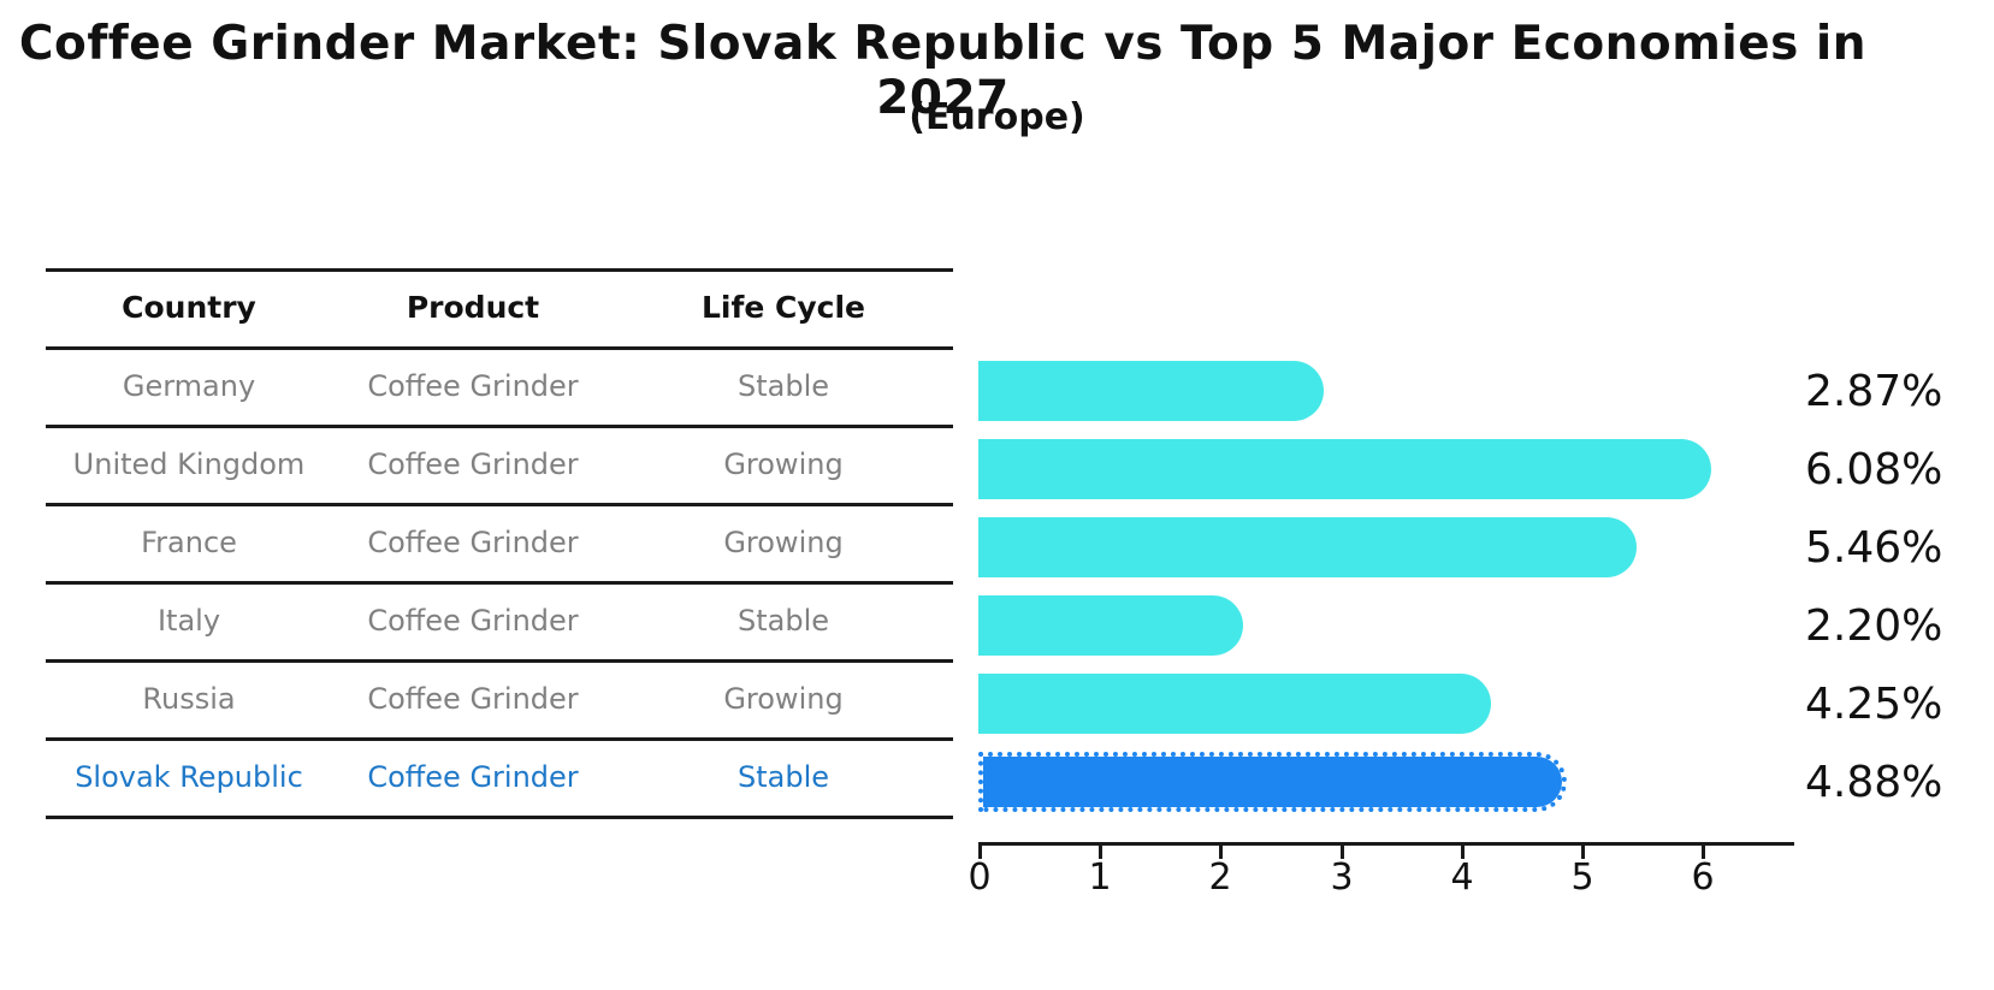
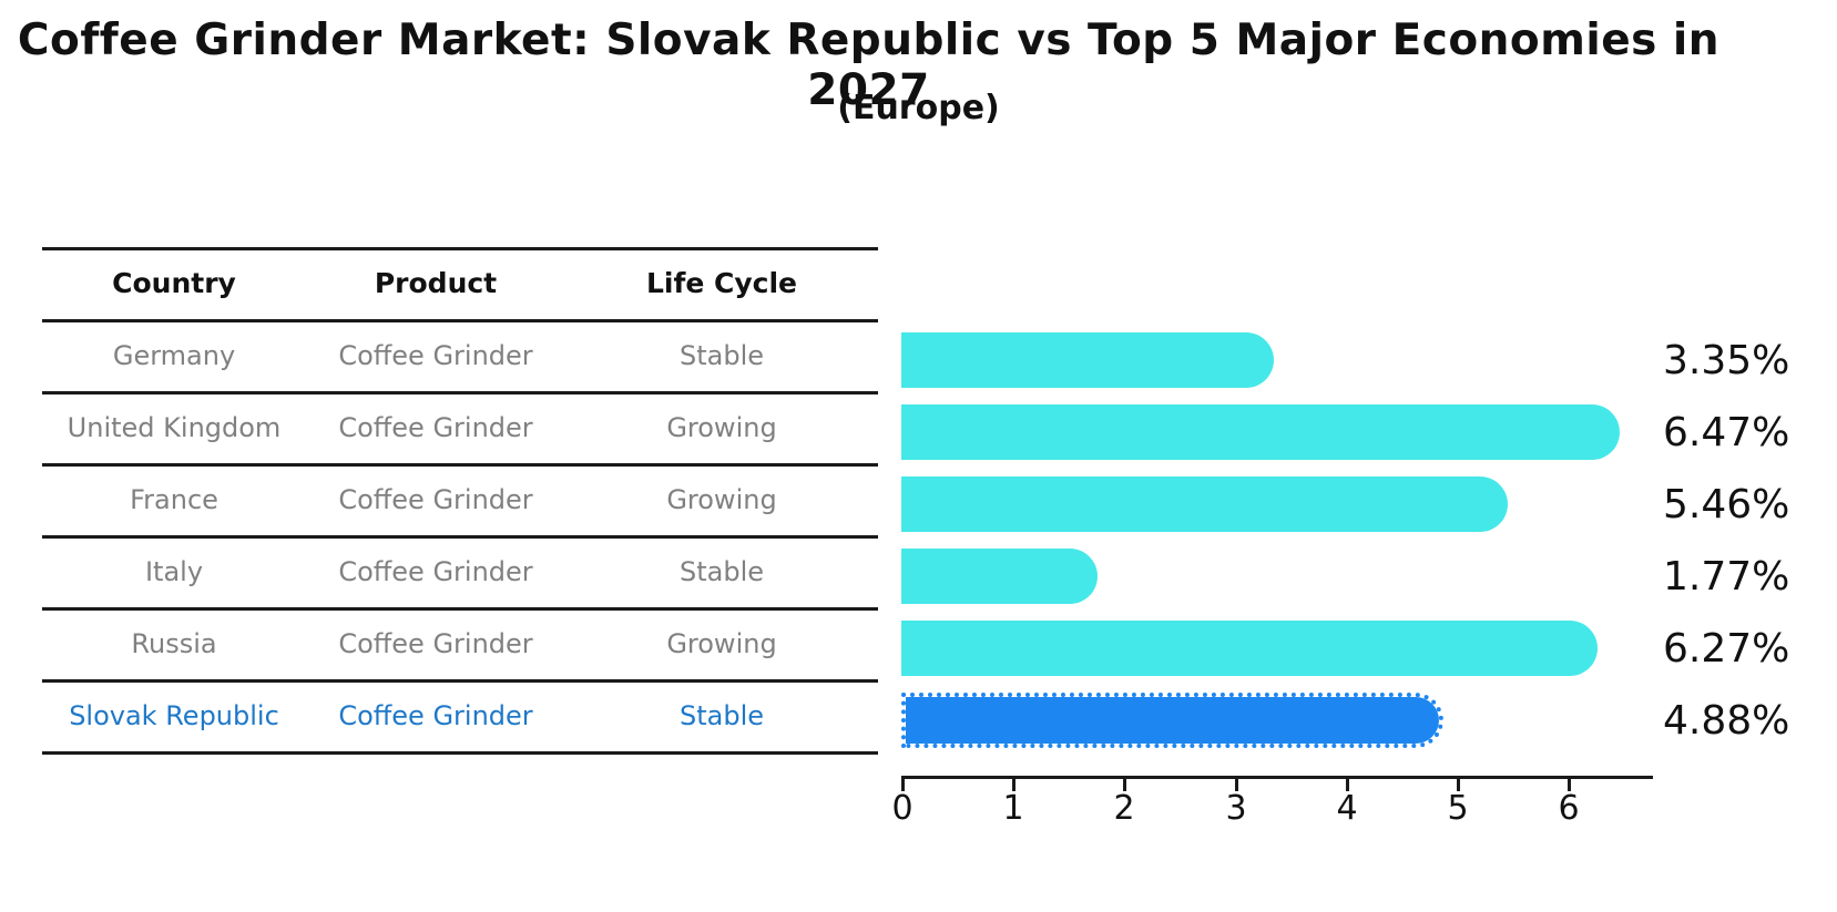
Germany: 2.87% -> 3.35%
United Kingdom: 6.08% -> 6.47%
Italy: 2.20% -> 1.77%
Russia: 4.25% -> 6.27%
